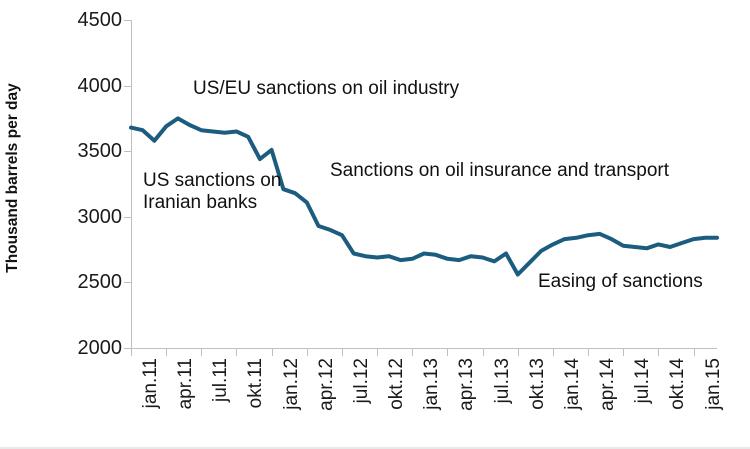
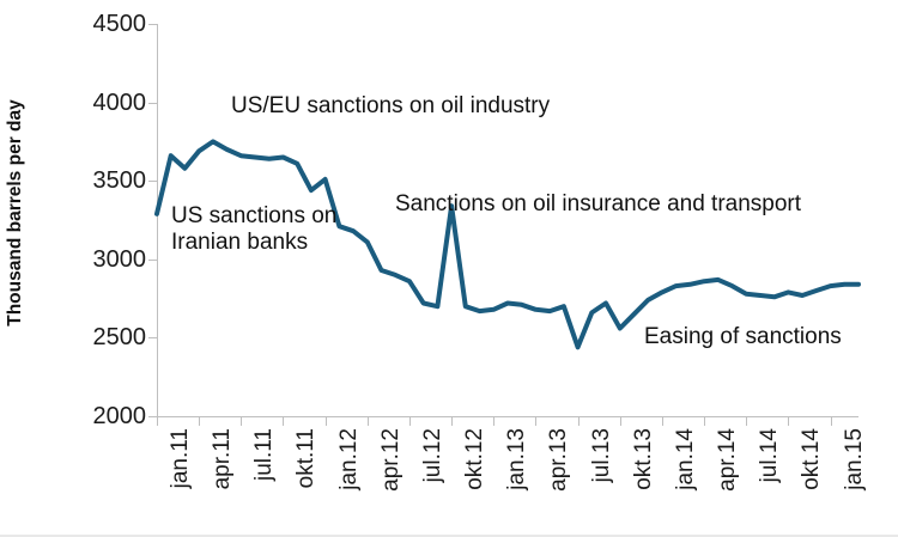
jan.11: 3680 -> 3290
okt.12: 2690 -> 3340
jul.13: 2690 -> 2440
